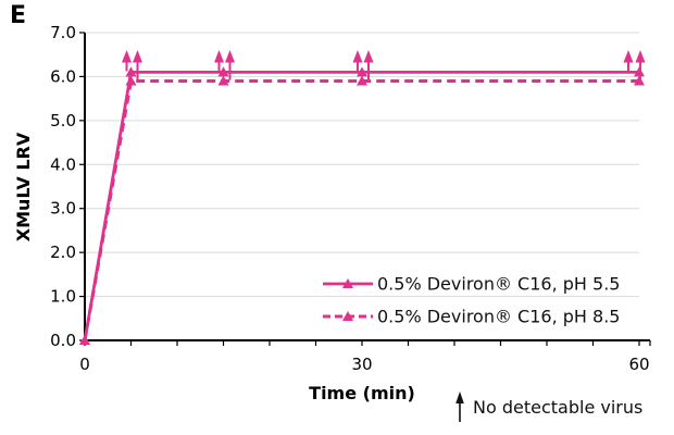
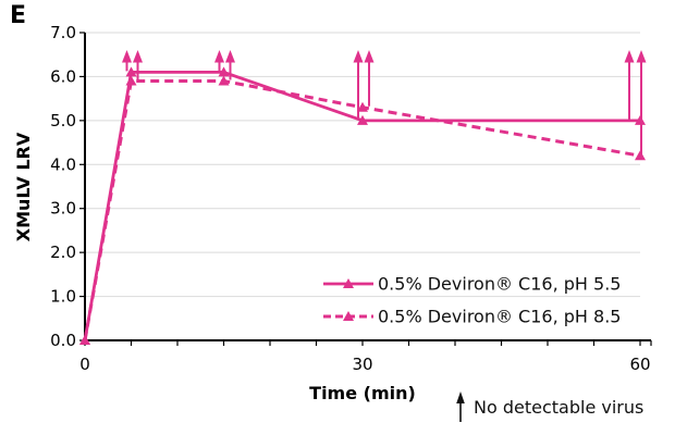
0.5% Deviron® C16, pH 5.5/30: 6.1 -> 5.0
0.5% Deviron® C16, pH 8.5/30: 5.9 -> 5.3
0.5% Deviron® C16, pH 5.5/60: 6.1 -> 5.0
0.5% Deviron® C16, pH 8.5/60: 5.9 -> 4.2
